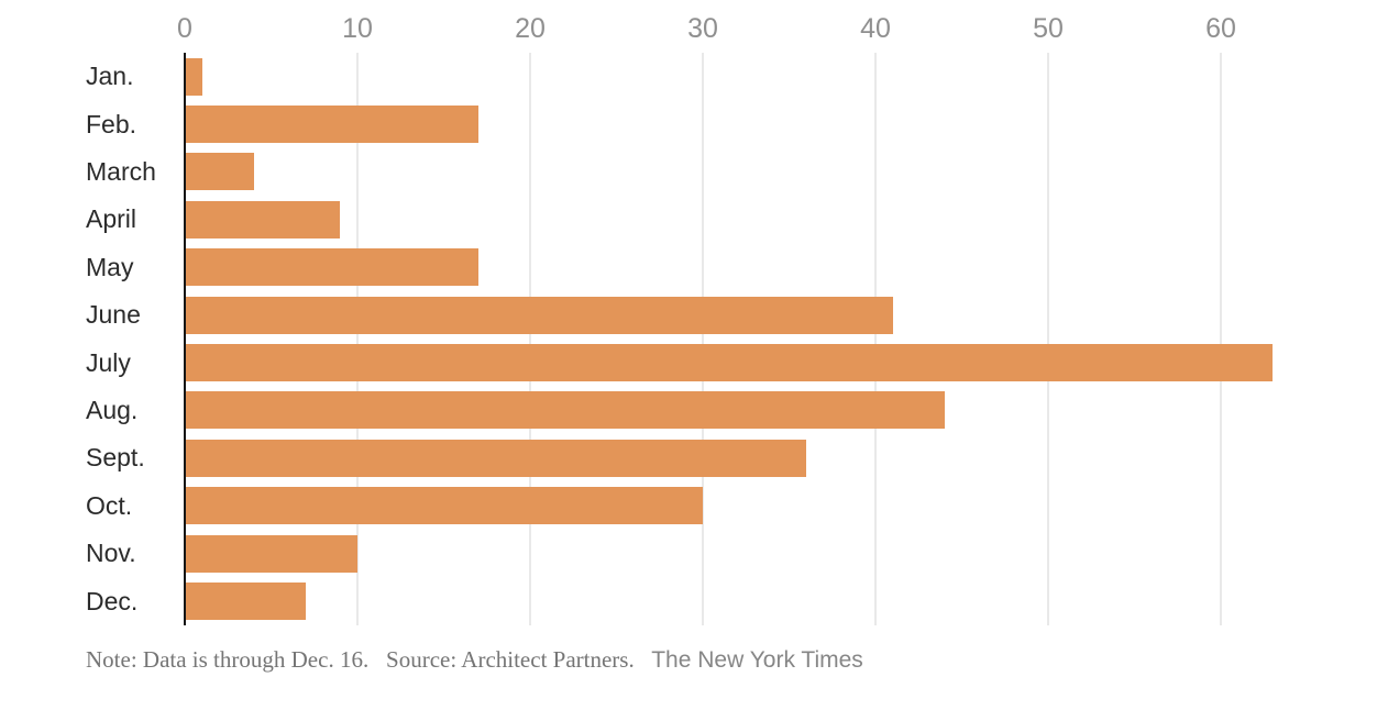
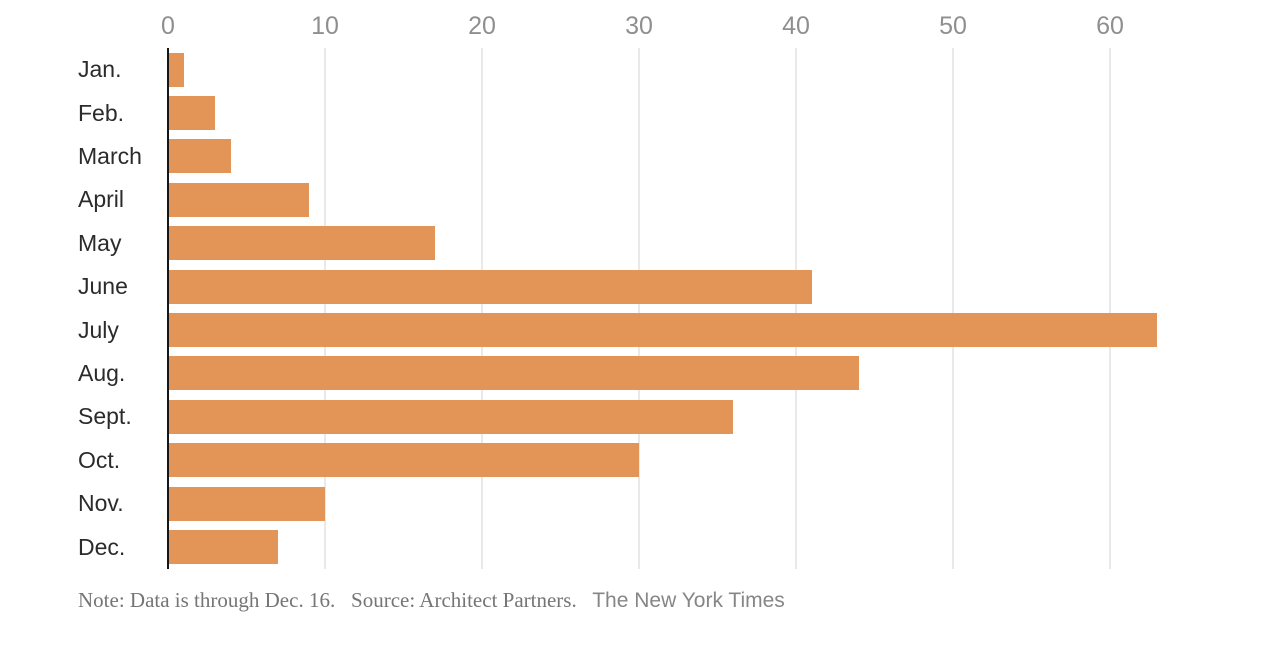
Feb.: 17 -> 3
